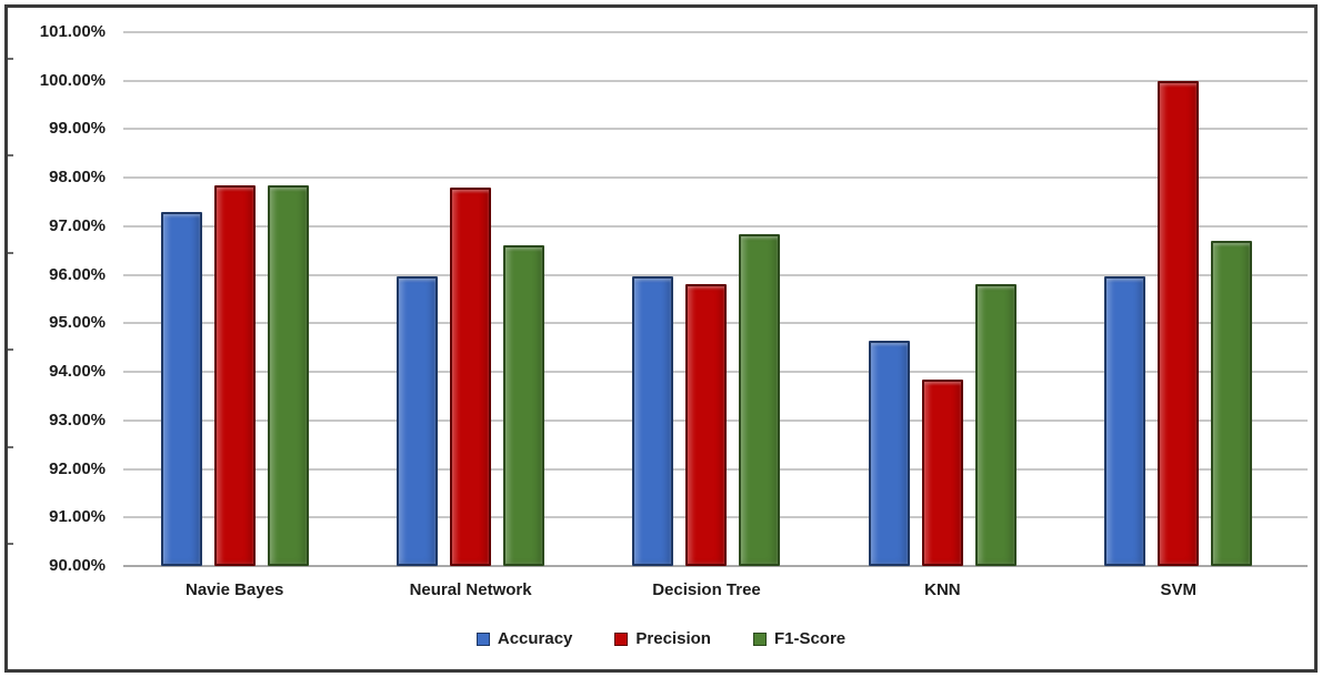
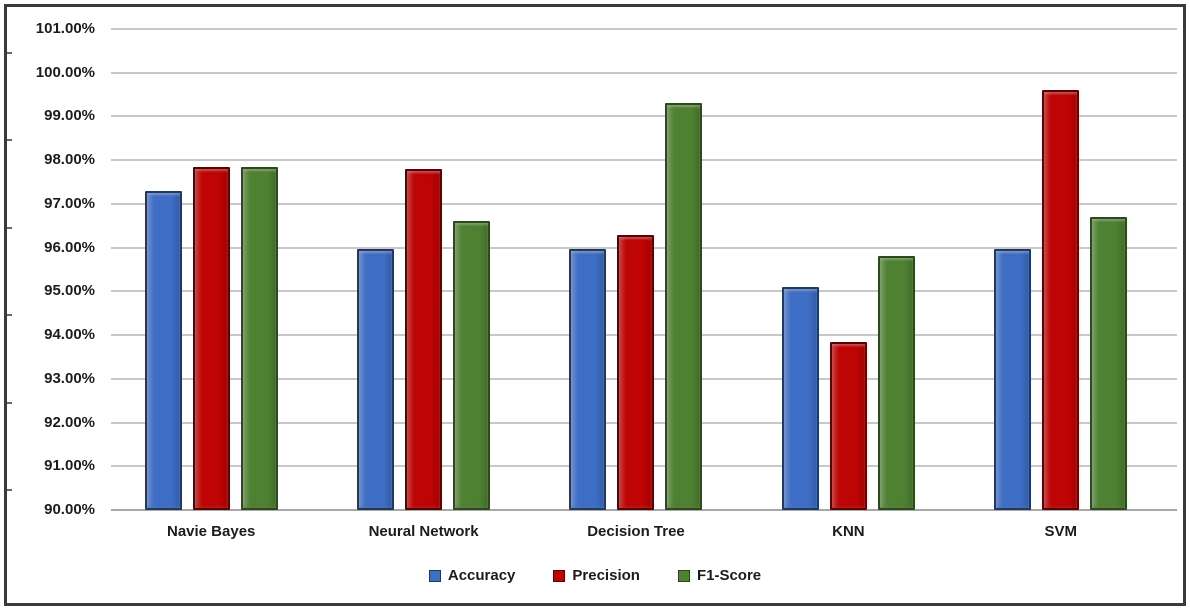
Precision/Decision Tree: 95.8% -> 96.3%
F1-Score/Decision Tree: 96.8% -> 99.3%
Accuracy/KNN: 94.7% -> 95.1%
Precision/SVM: 100.0% -> 99.6%
